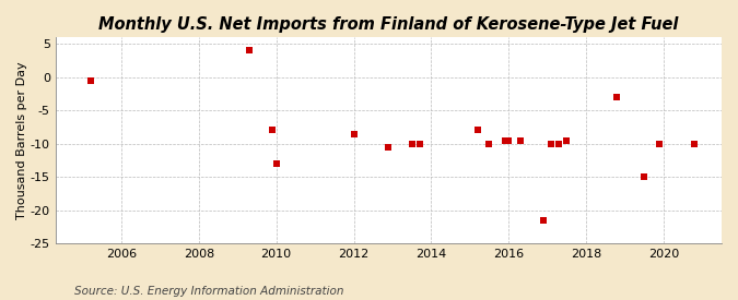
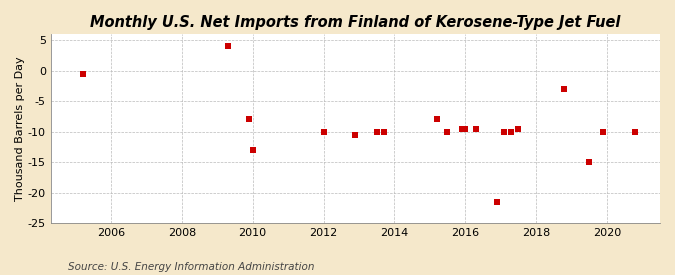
2012: -8.6 -> -10.0
